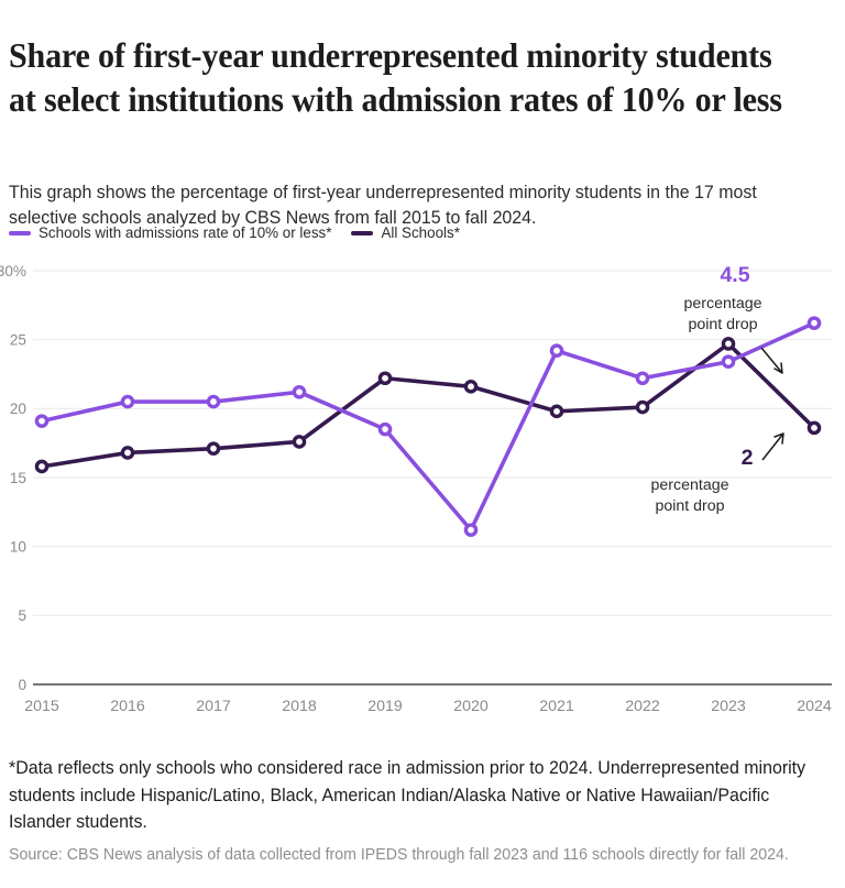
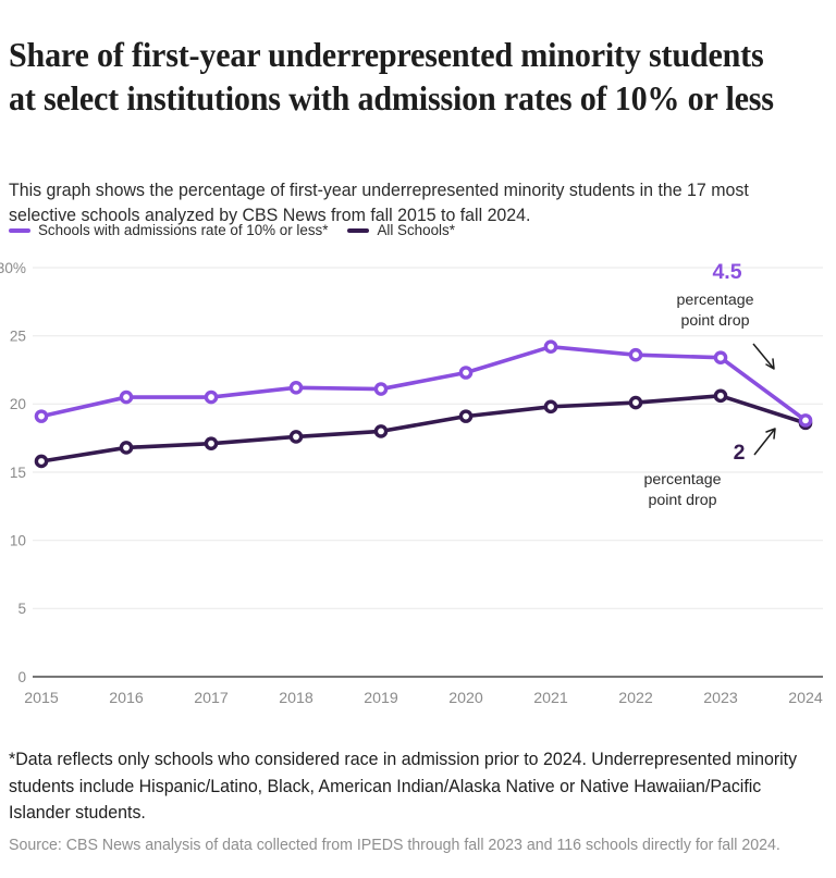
Schools with admissions rate of 10% or less*/2019: 18.5% -> 21.1%
All Schools*/2019: 22.2% -> 18.0%
Schools with admissions rate of 10% or less*/2020: 11.2% -> 22.3%
All Schools*/2020: 21.6% -> 19.1%
Schools with admissions rate of 10% or less*/2022: 22.2% -> 23.6%
All Schools*/2023: 24.7% -> 20.6%
Schools with admissions rate of 10% or less*/2024: 26.2% -> 18.8%
